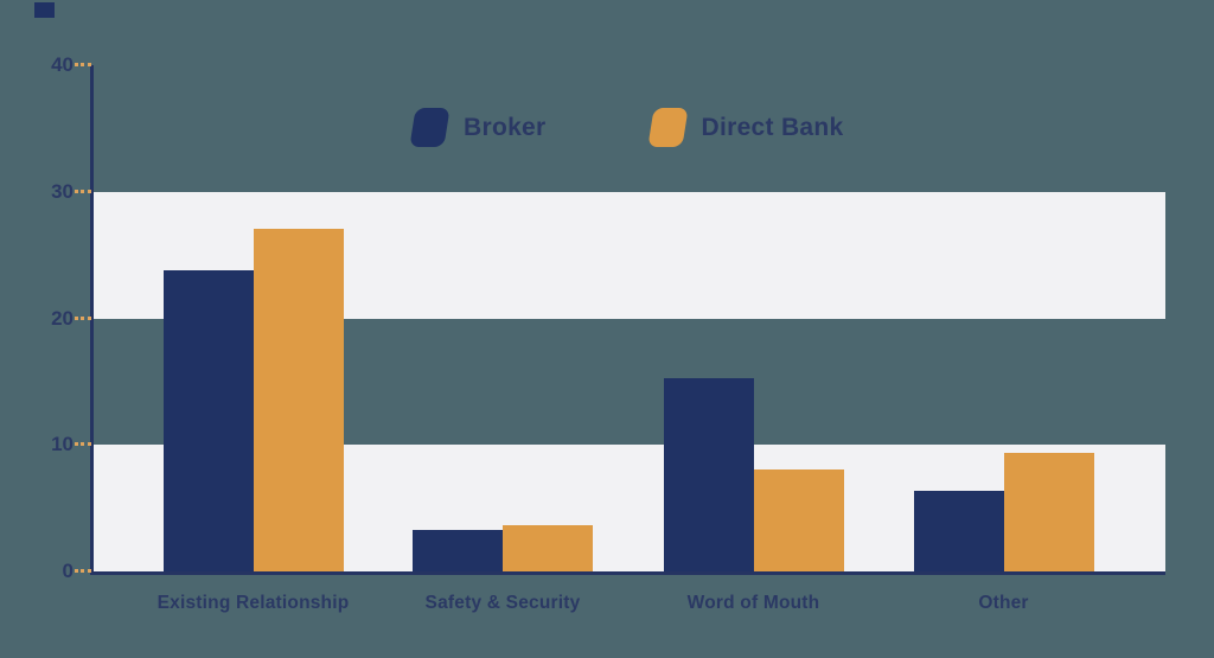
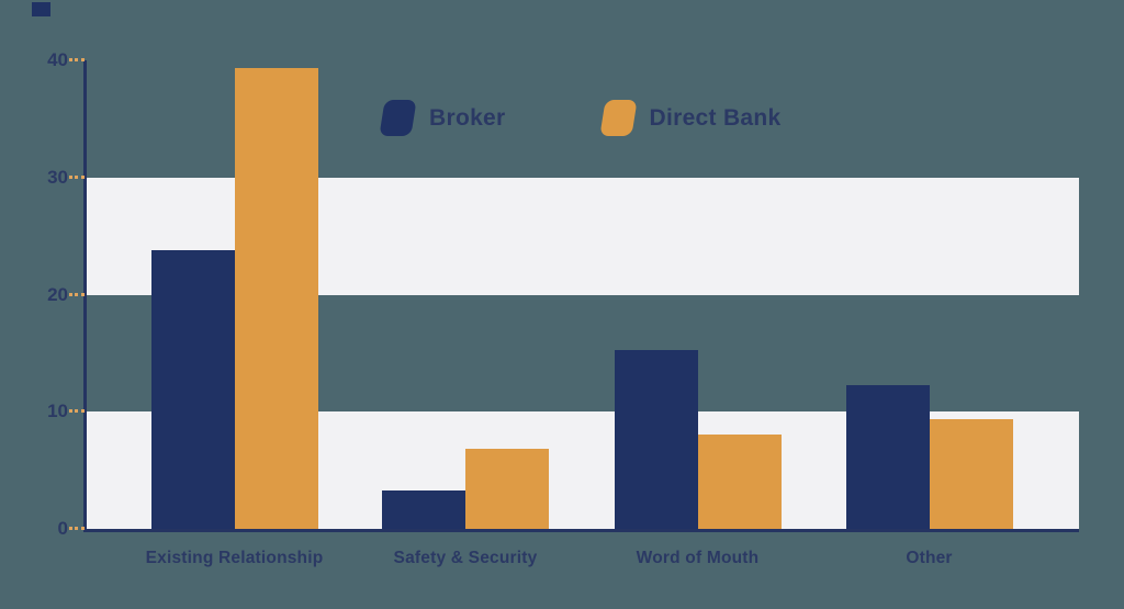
Direct Bank/Existing Relationship: 27.1 -> 39.3
Direct Bank/Safety & Security: 3.7 -> 6.8
Broker/Other: 6.4 -> 12.3
